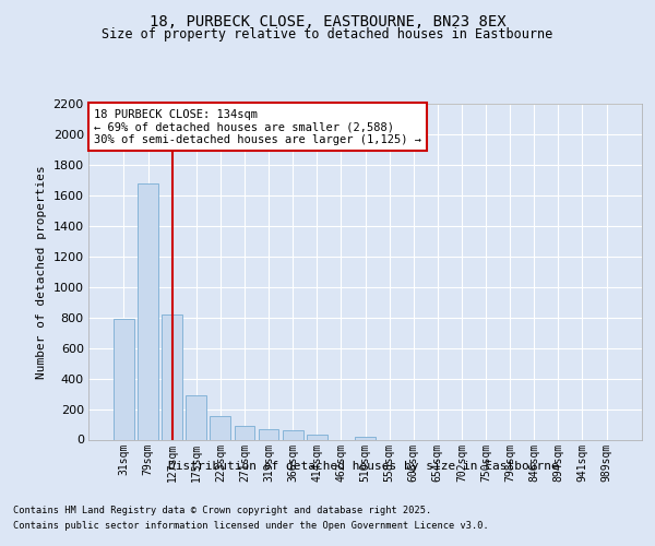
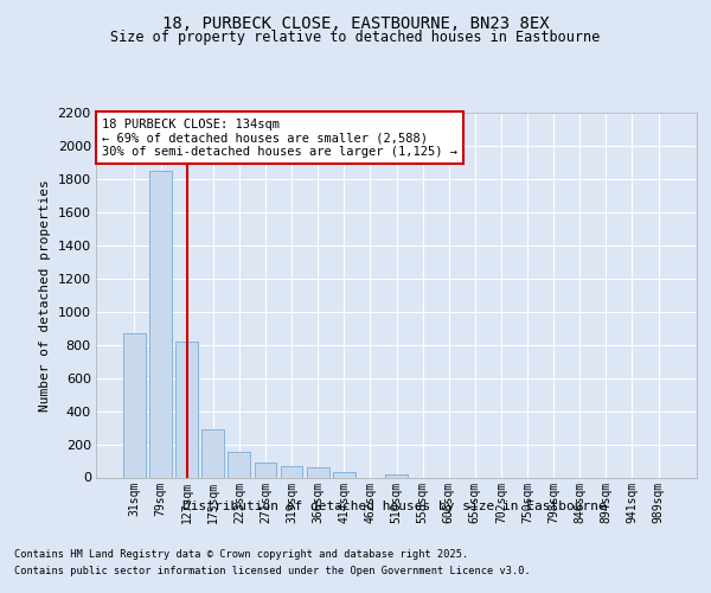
31sqm: 790 -> 870
79sqm: 1680 -> 1850
